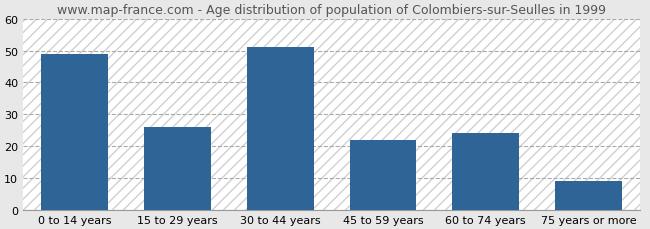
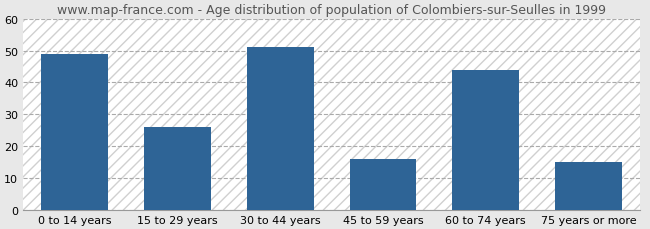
45 to 59 years: 22 -> 16
60 to 74 years: 24 -> 44
75 years or more: 9 -> 15
